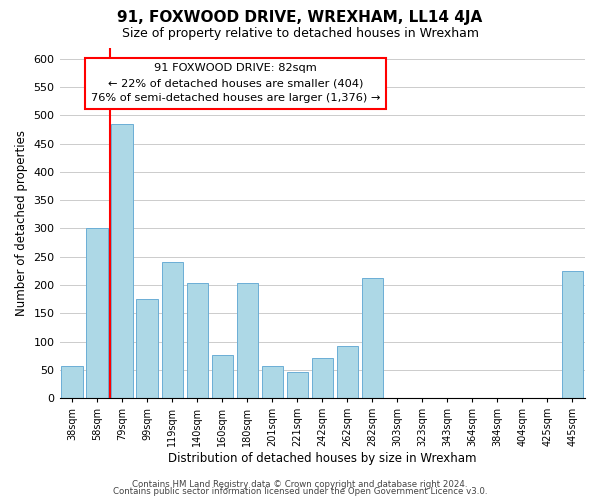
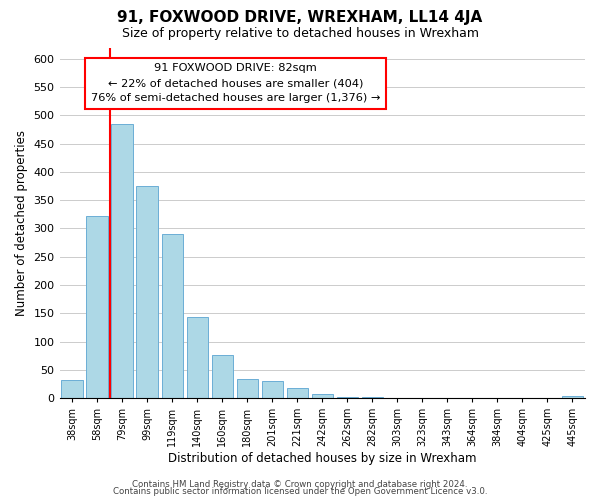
38sqm: 56 -> 32
58sqm: 300 -> 322
99sqm: 176 -> 375
119sqm: 240 -> 291
140sqm: 204 -> 144
180sqm: 204 -> 33
201sqm: 56 -> 30
221sqm: 46 -> 18
242sqm: 70 -> 7
262sqm: 92 -> 2
282sqm: 212 -> 1
445sqm: 224 -> 3
